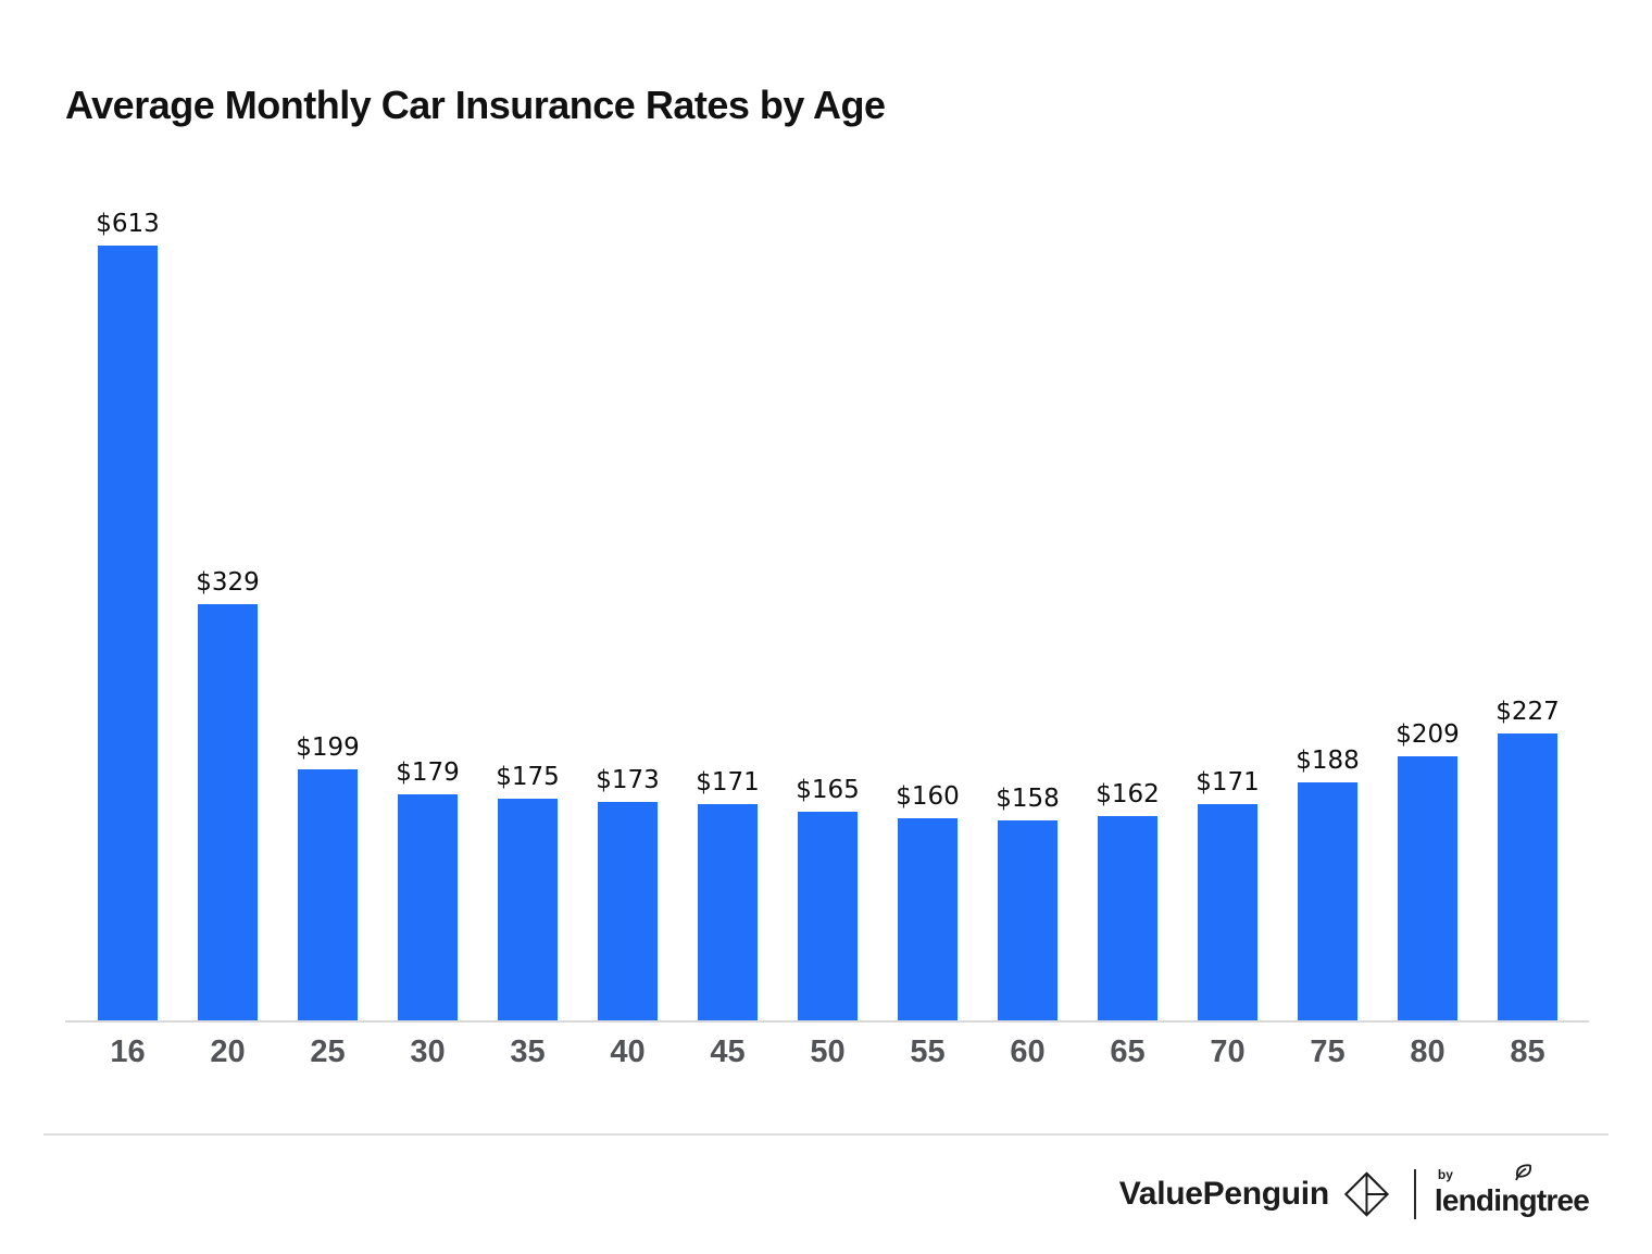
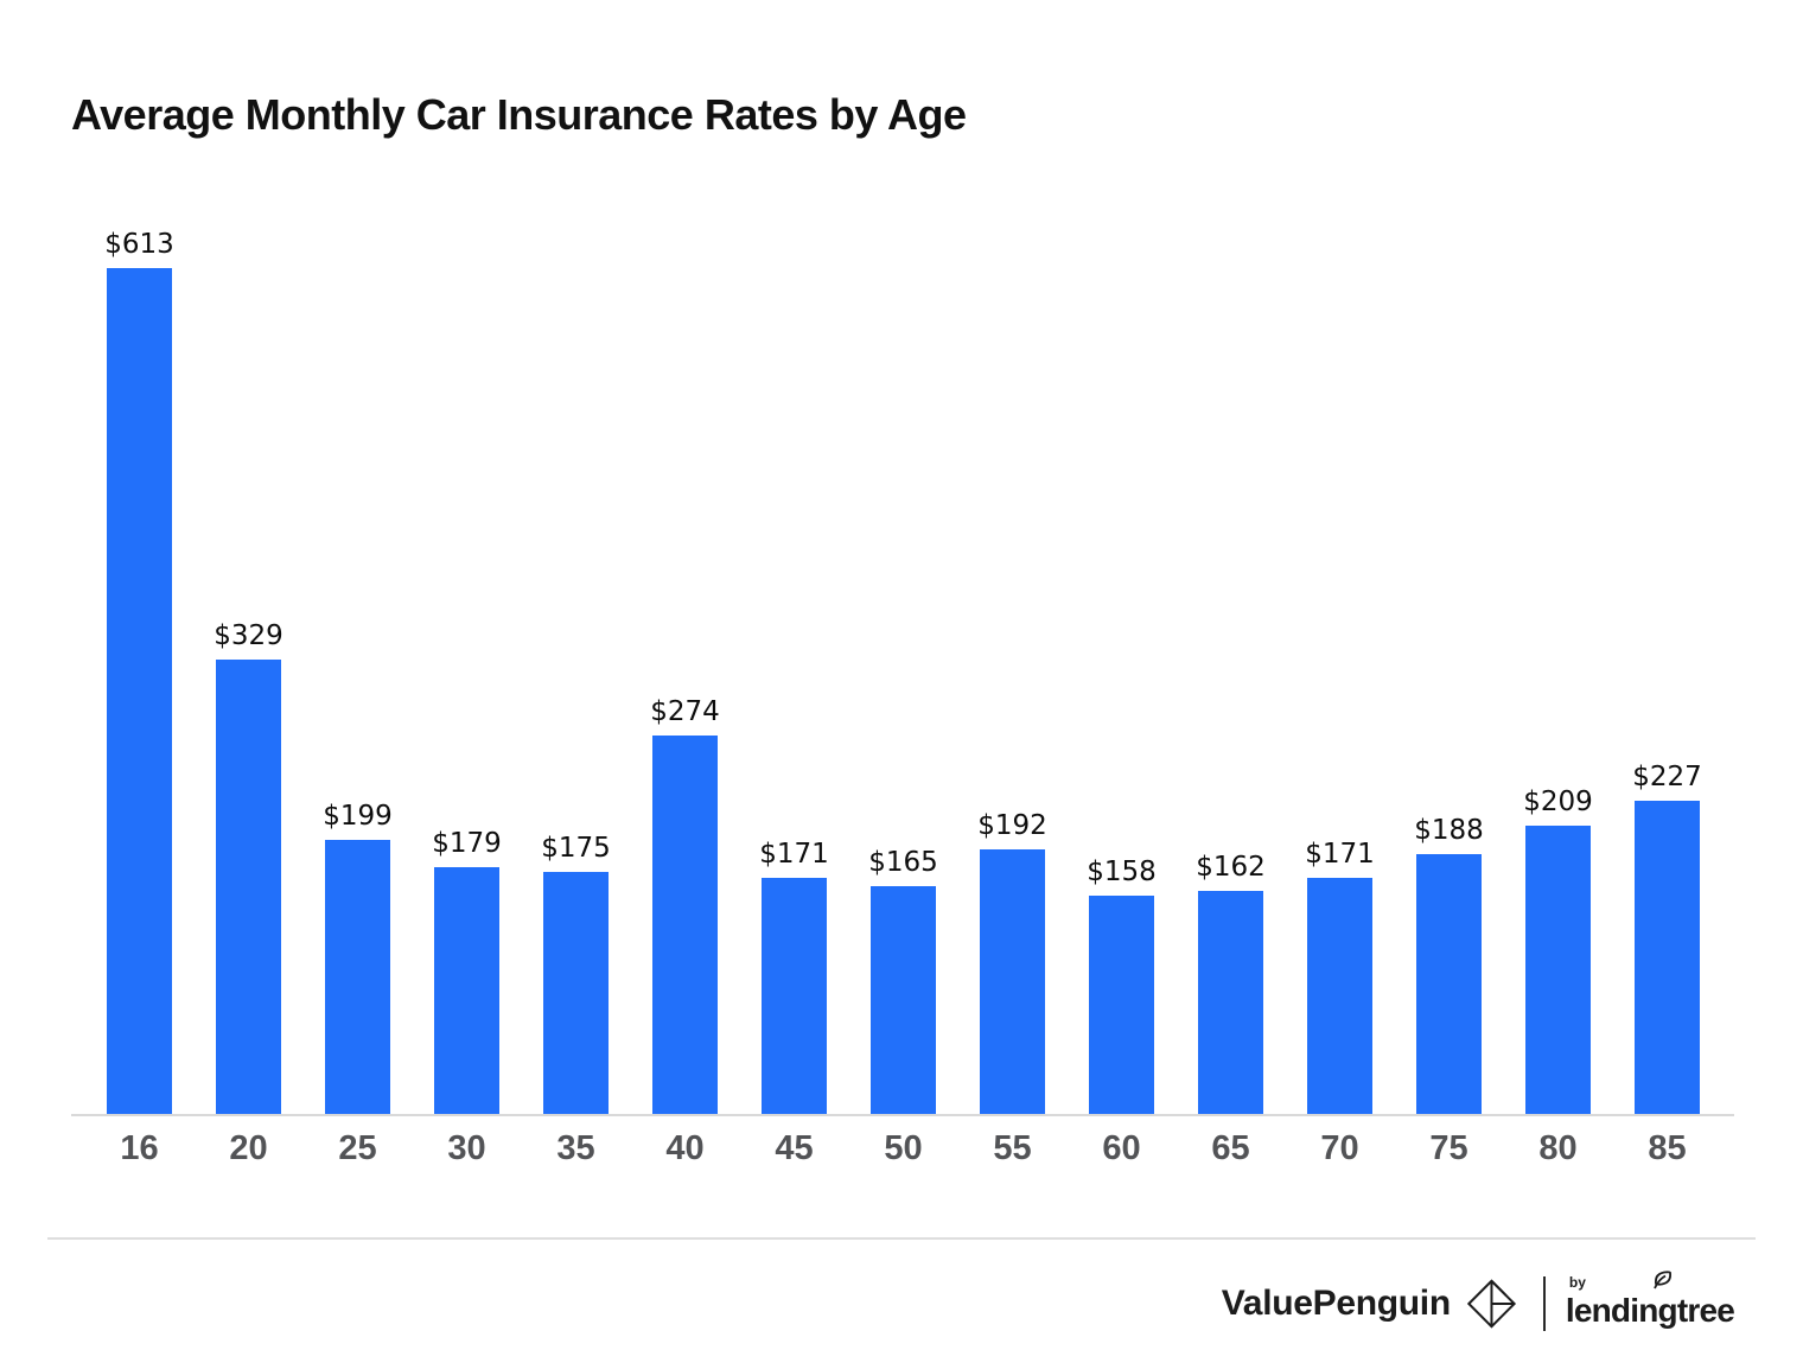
40: $173 -> $274
55: $160 -> $192
